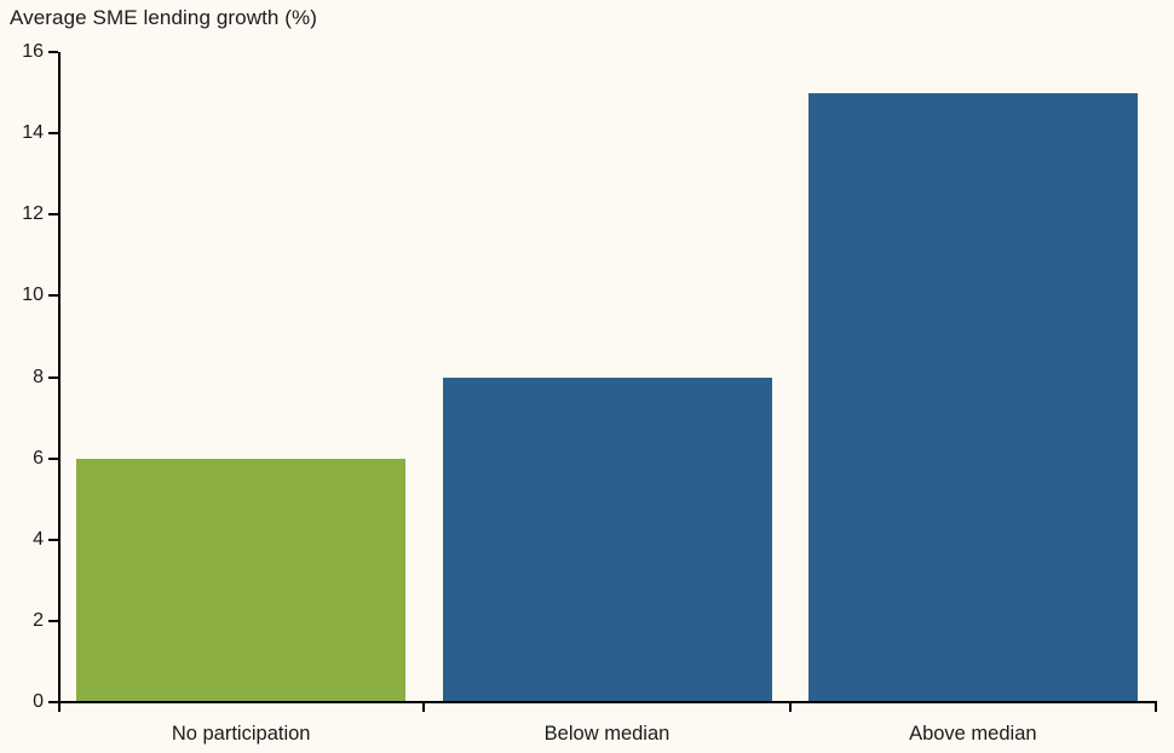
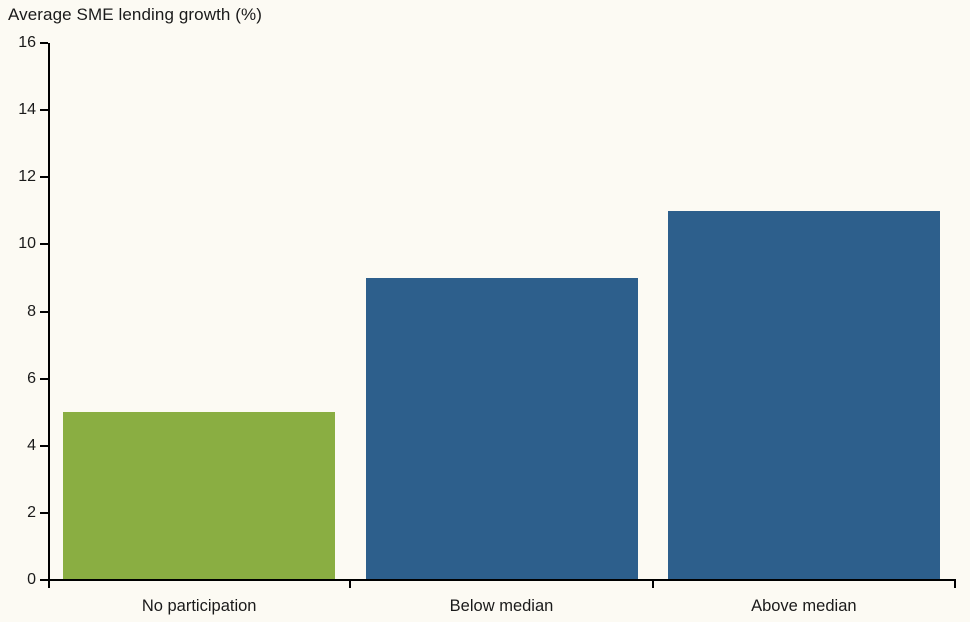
No participation: 6 -> 5
Below median: 8 -> 9
Above median: 15 -> 11
